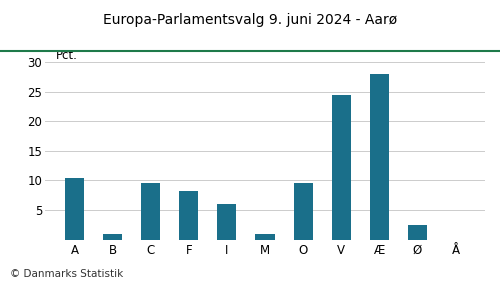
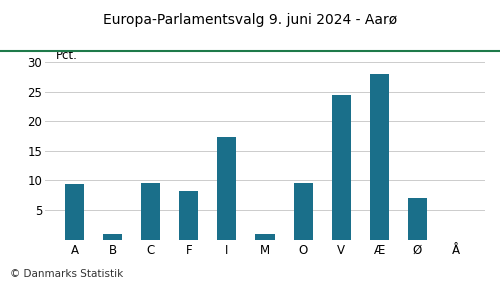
A: 10.5 -> 9.4
I: 6.0 -> 17.4
Ø: 2.5 -> 7.0
